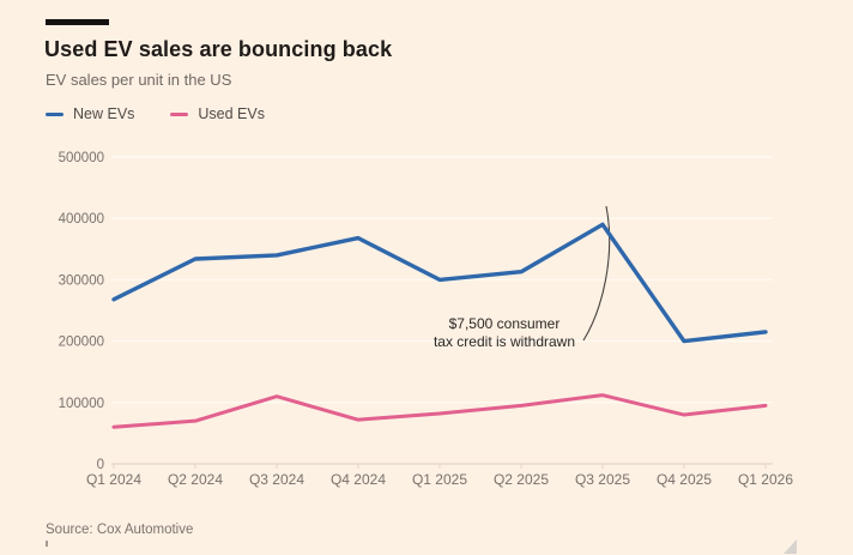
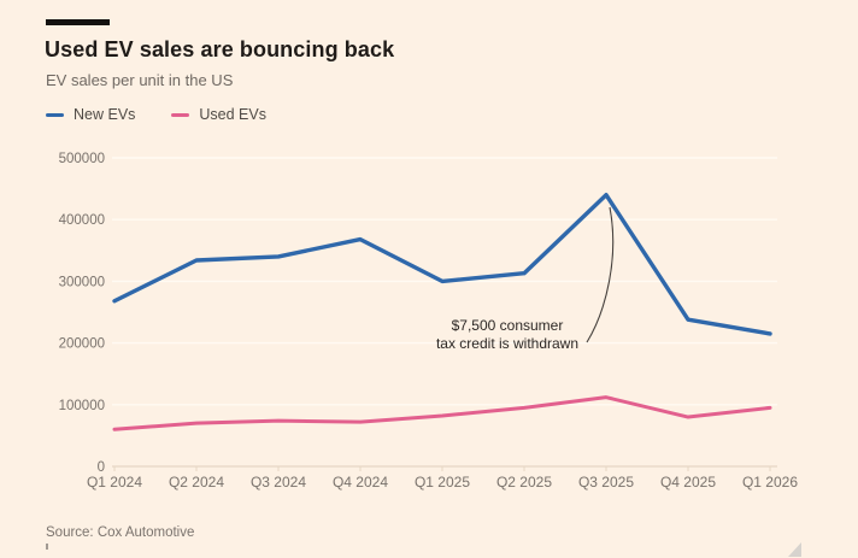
Used EVs/Q3 2024: 110000 -> 70000
New EVs/Q3 2025: 390000 -> 440000
New EVs/Q4 2025: 200000 -> 240000
